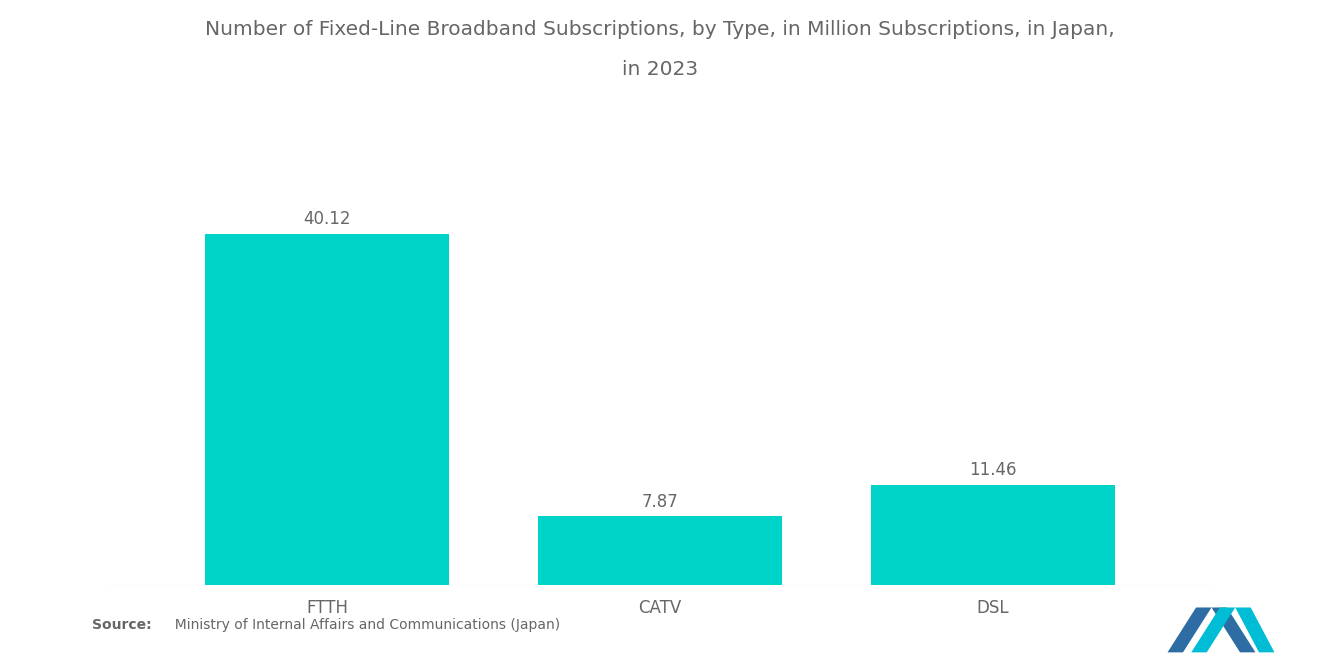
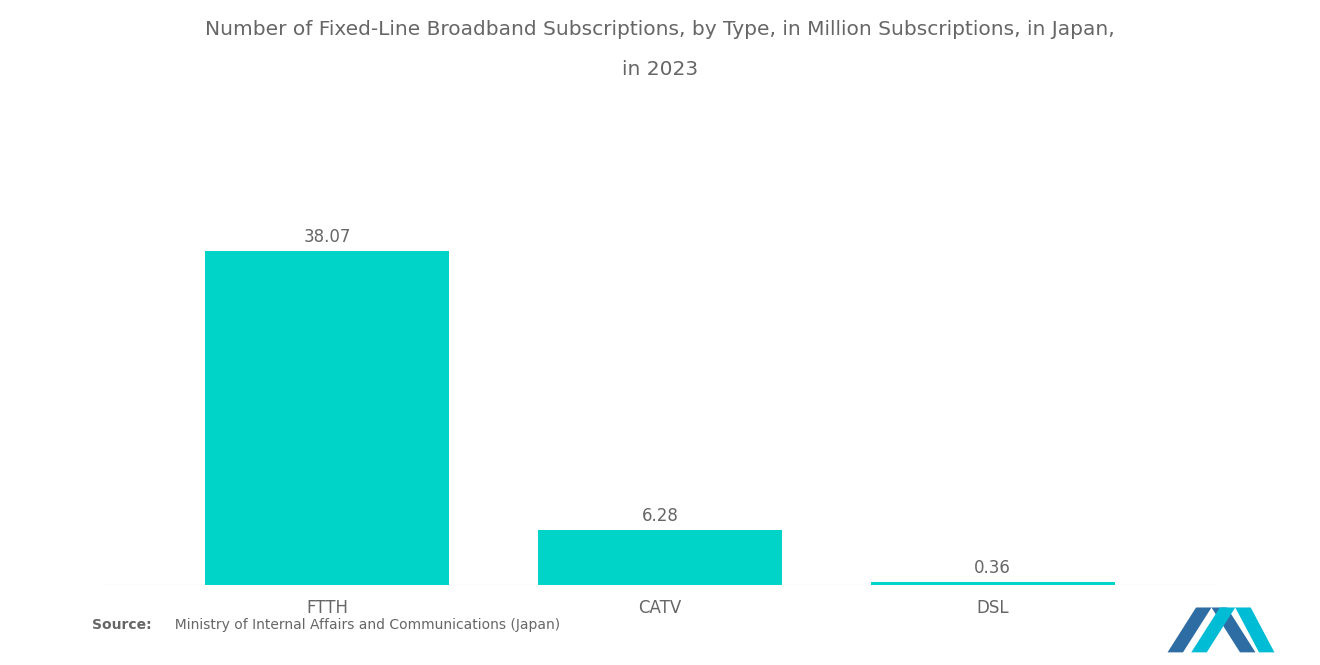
FTTH: 40.12 -> 38.07
CATV: 7.87 -> 6.28
DSL: 11.46 -> 0.36
